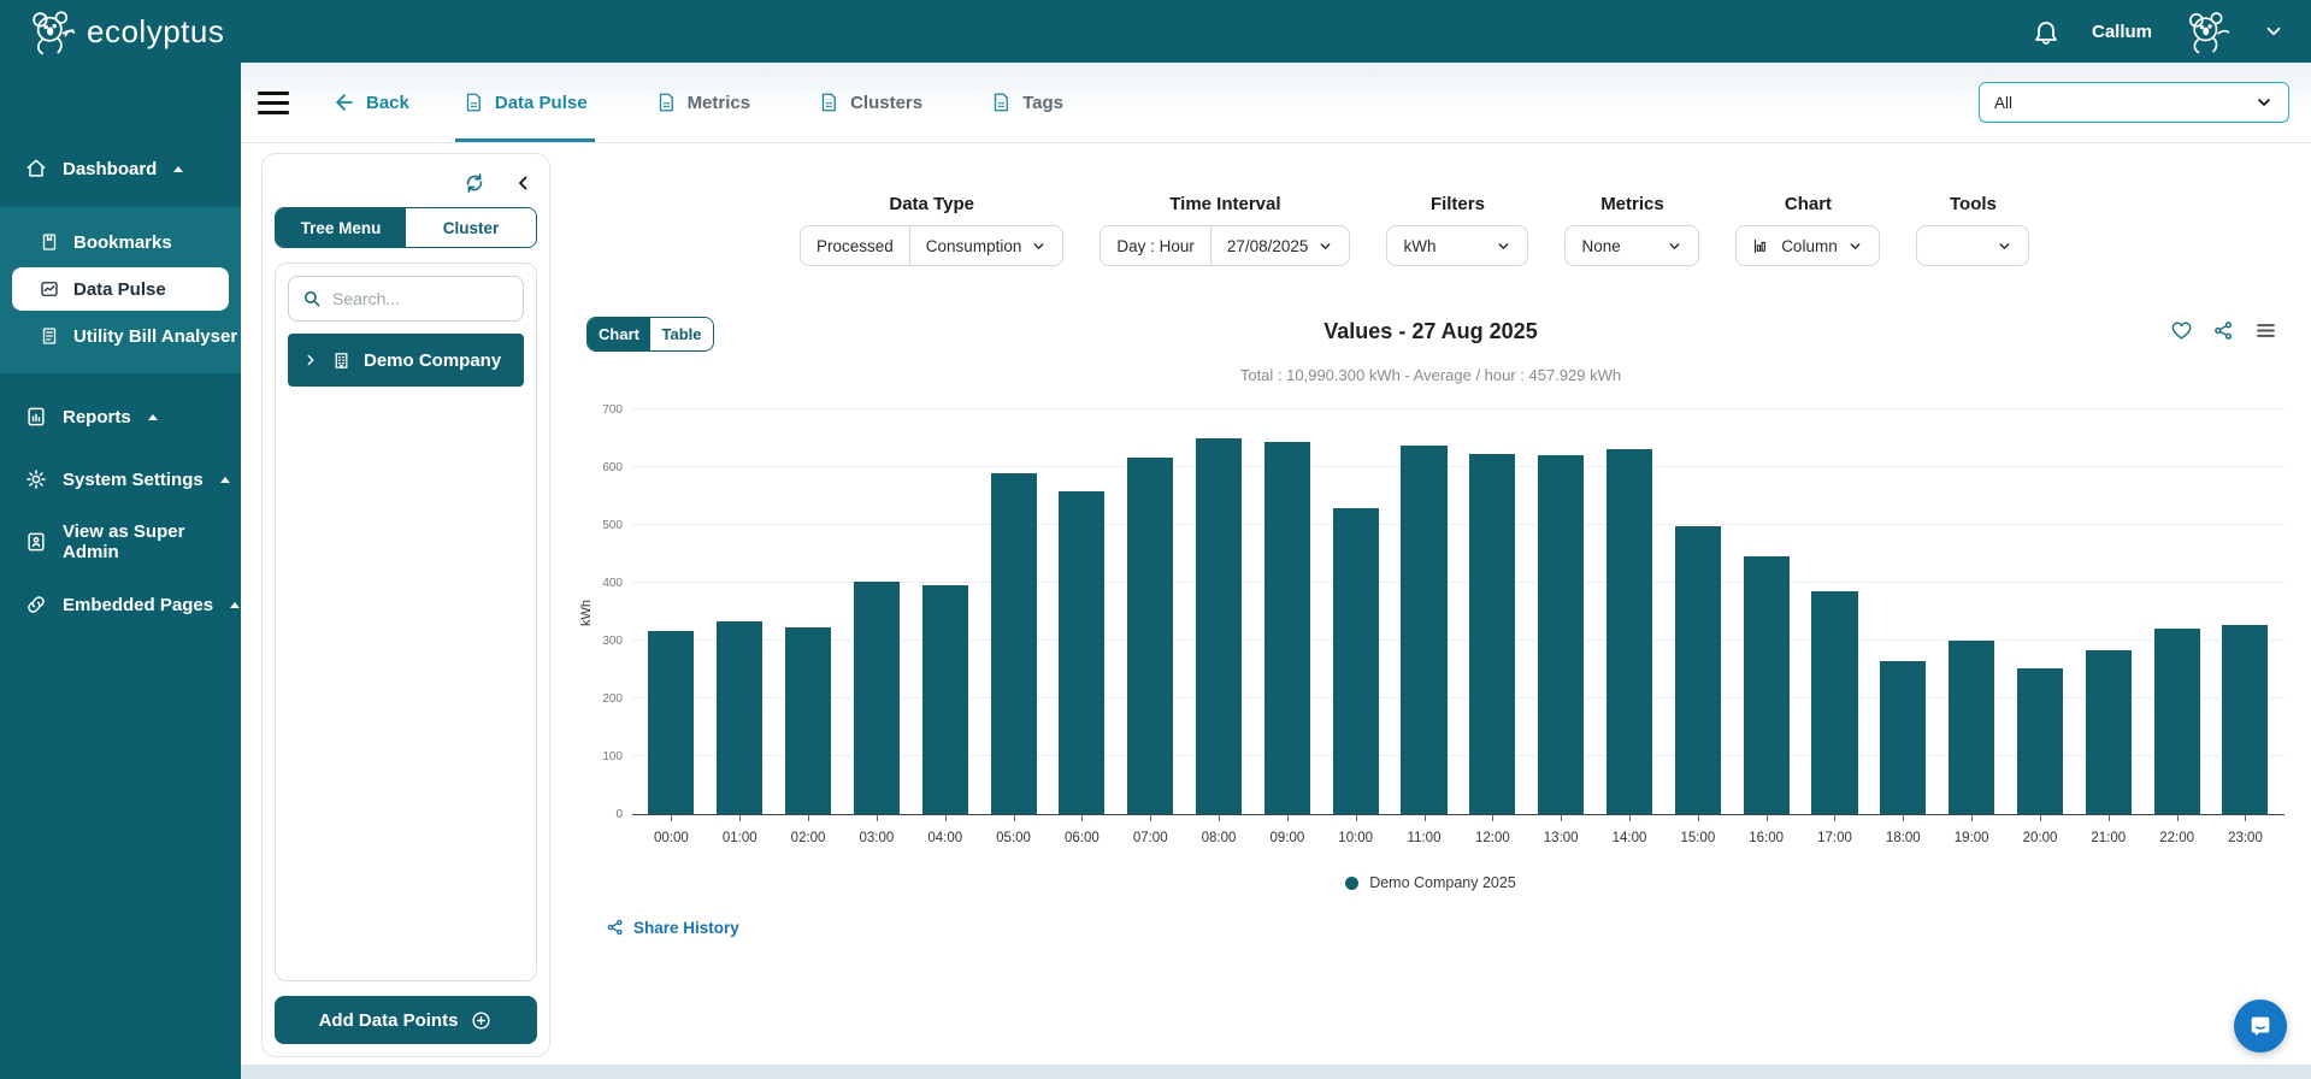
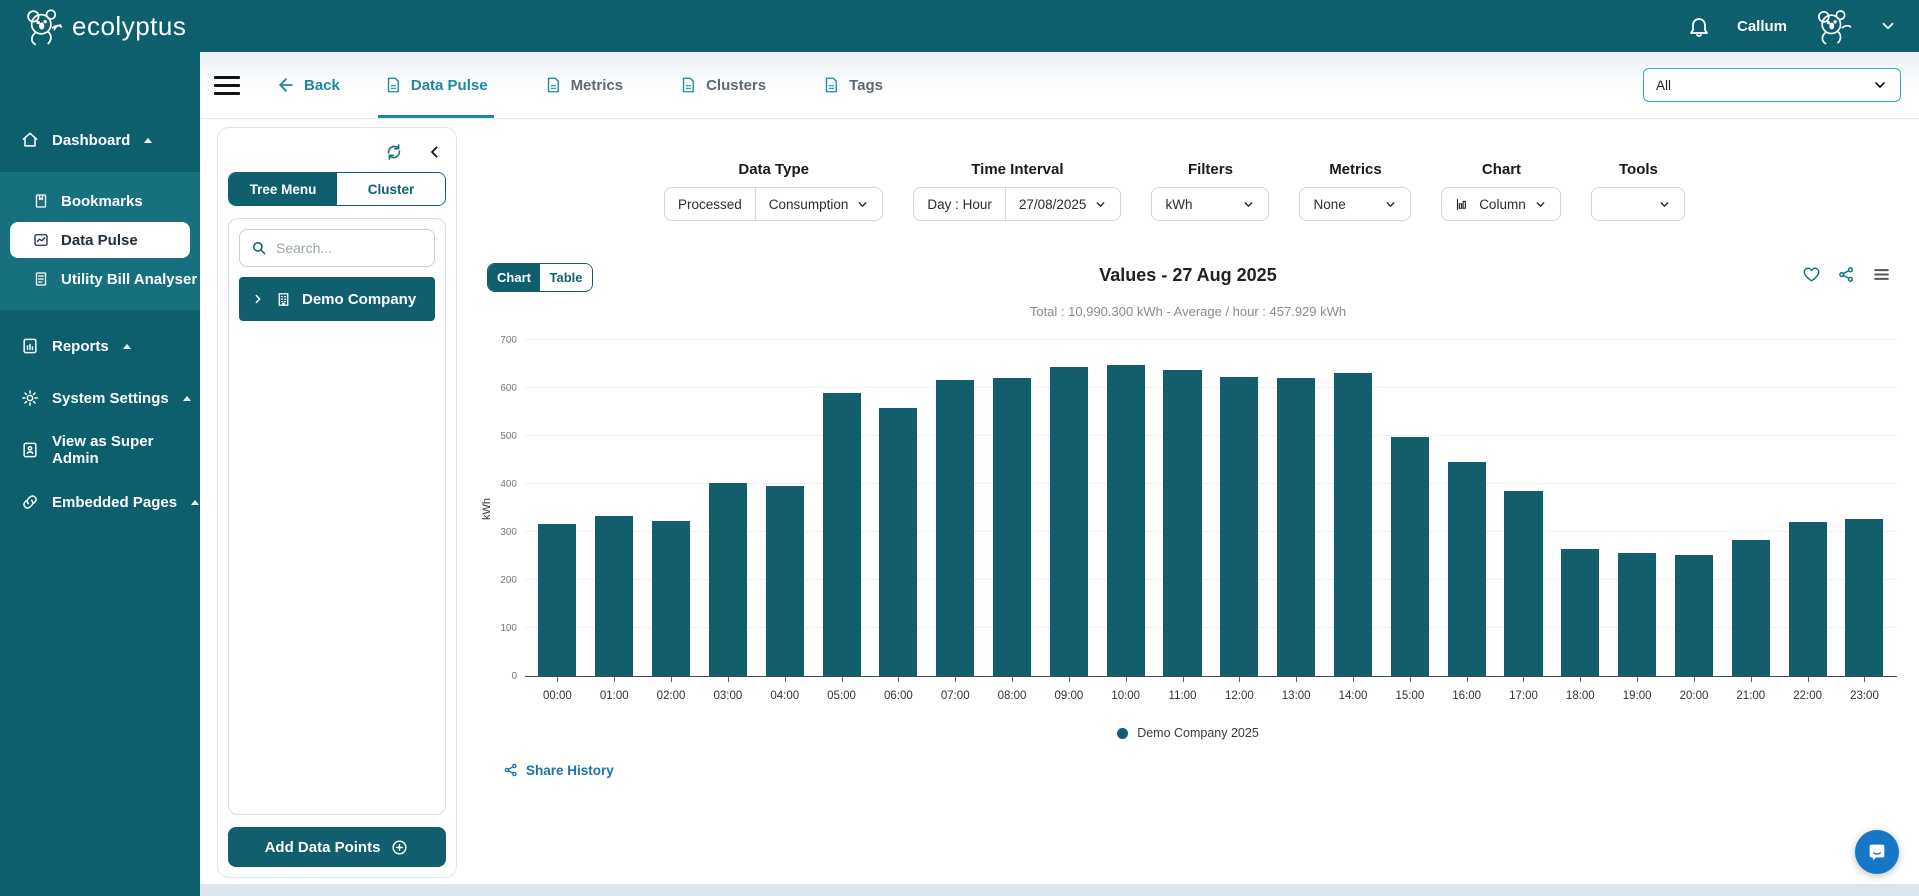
08:00: 650 -> 620
10:00: 530 -> 650
19:00: 300 -> 260
